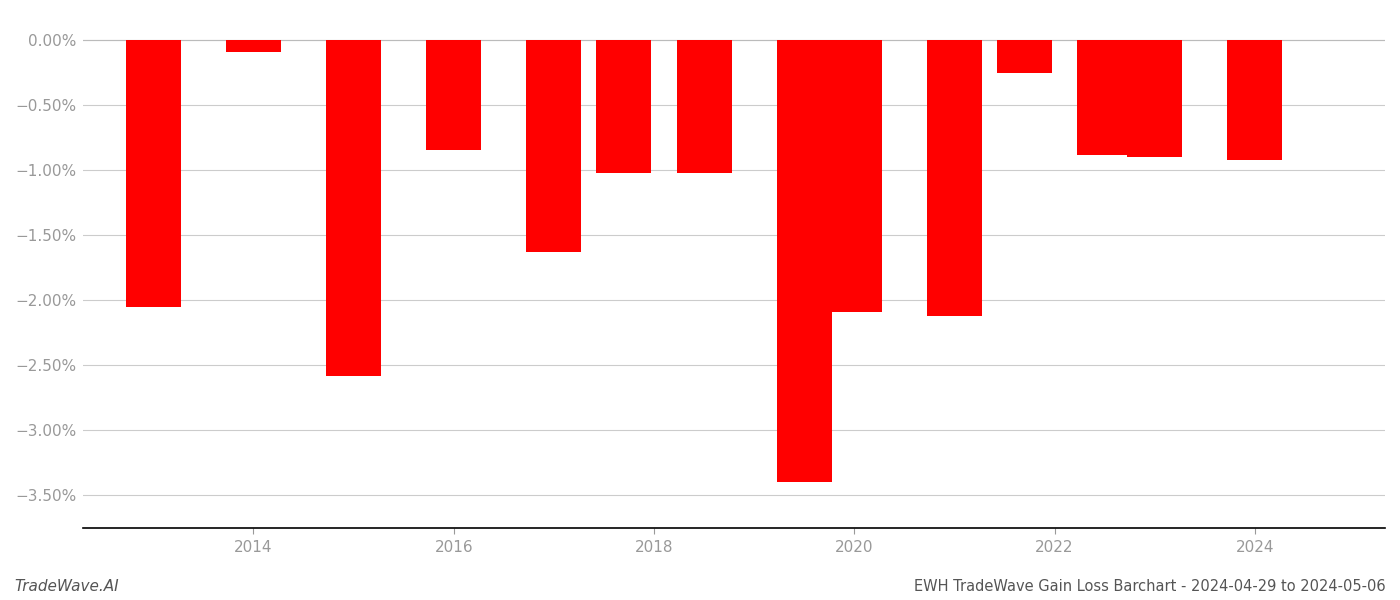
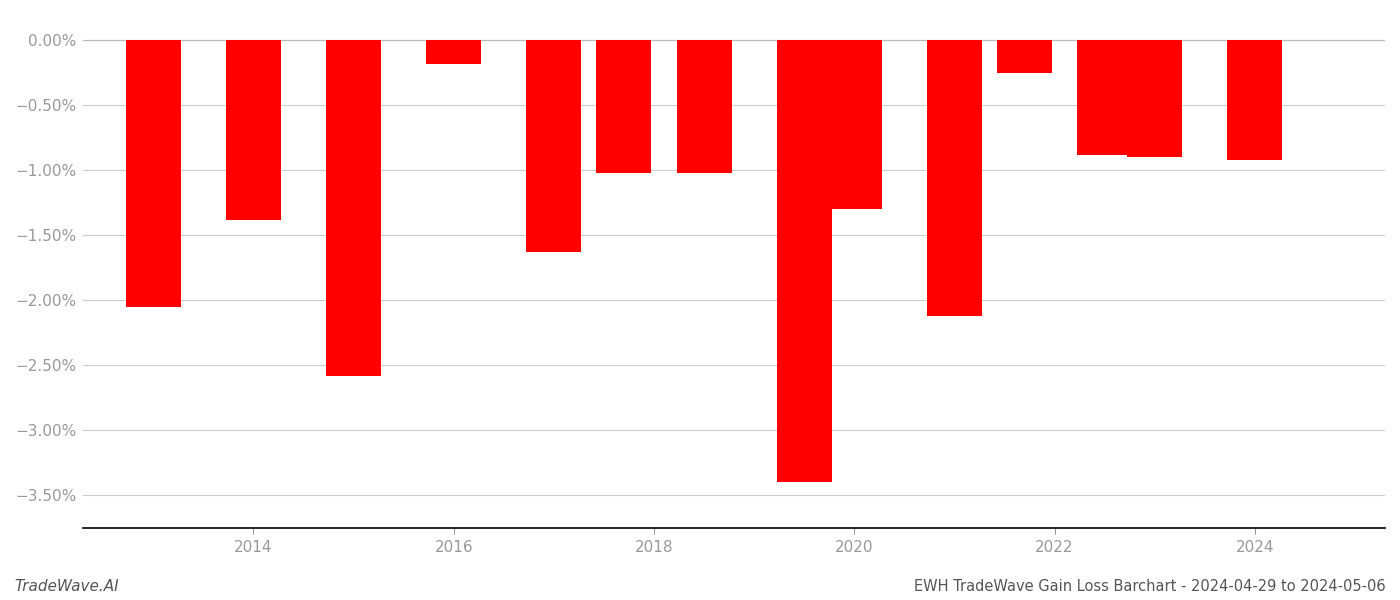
2014: -0.09% -> -1.38%
2016: -0.84% -> -0.18%
2020: -2.09% -> -1.30%
